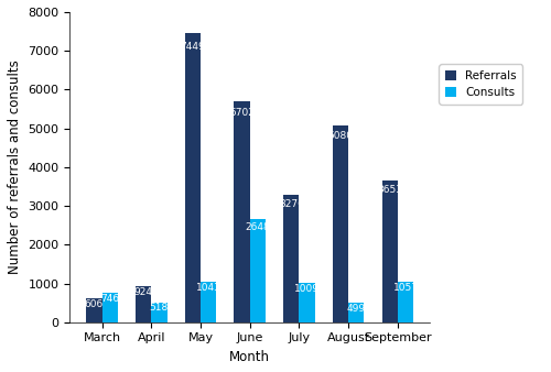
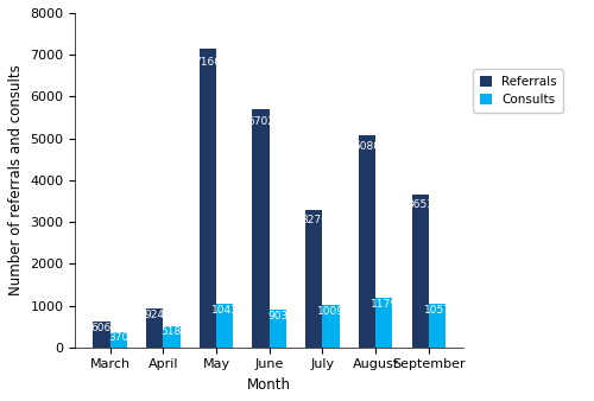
Consults/March: 746 -> 370
Referrals/May: 7449 -> 7160
Consults/June: 2648 -> 903
Consults/August: 499 -> 1179
